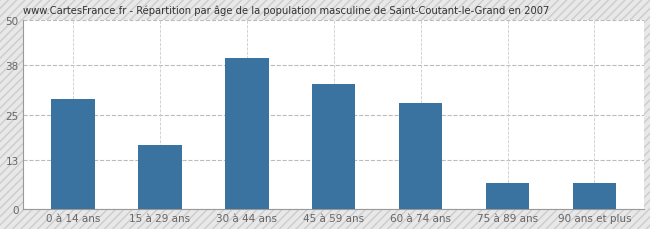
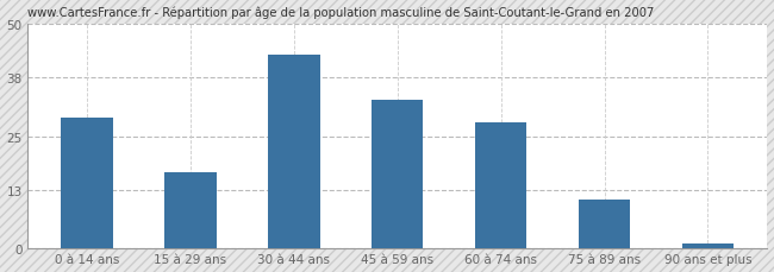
30 à 44 ans: 40 -> 43
75 à 89 ans: 7 -> 11
90 ans et plus: 7 -> 1
